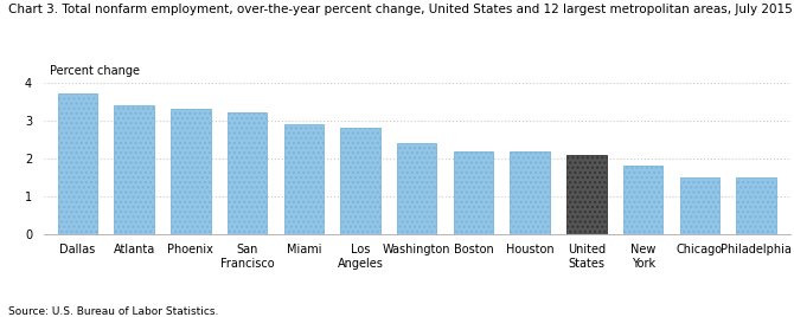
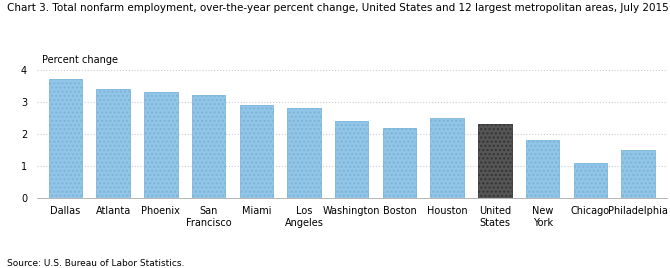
Houston: 2.2 -> 2.5
United States: 2.1 -> 2.3
Chicago: 1.5 -> 1.1
